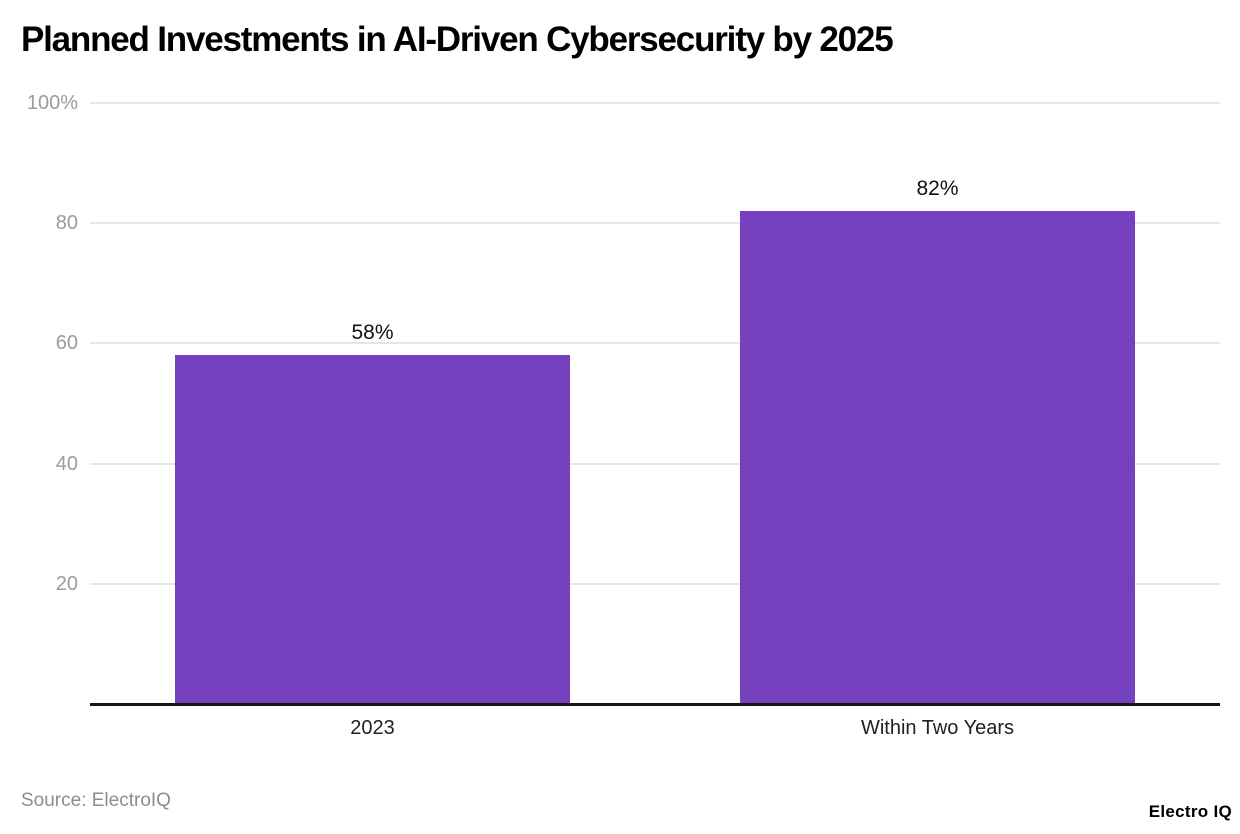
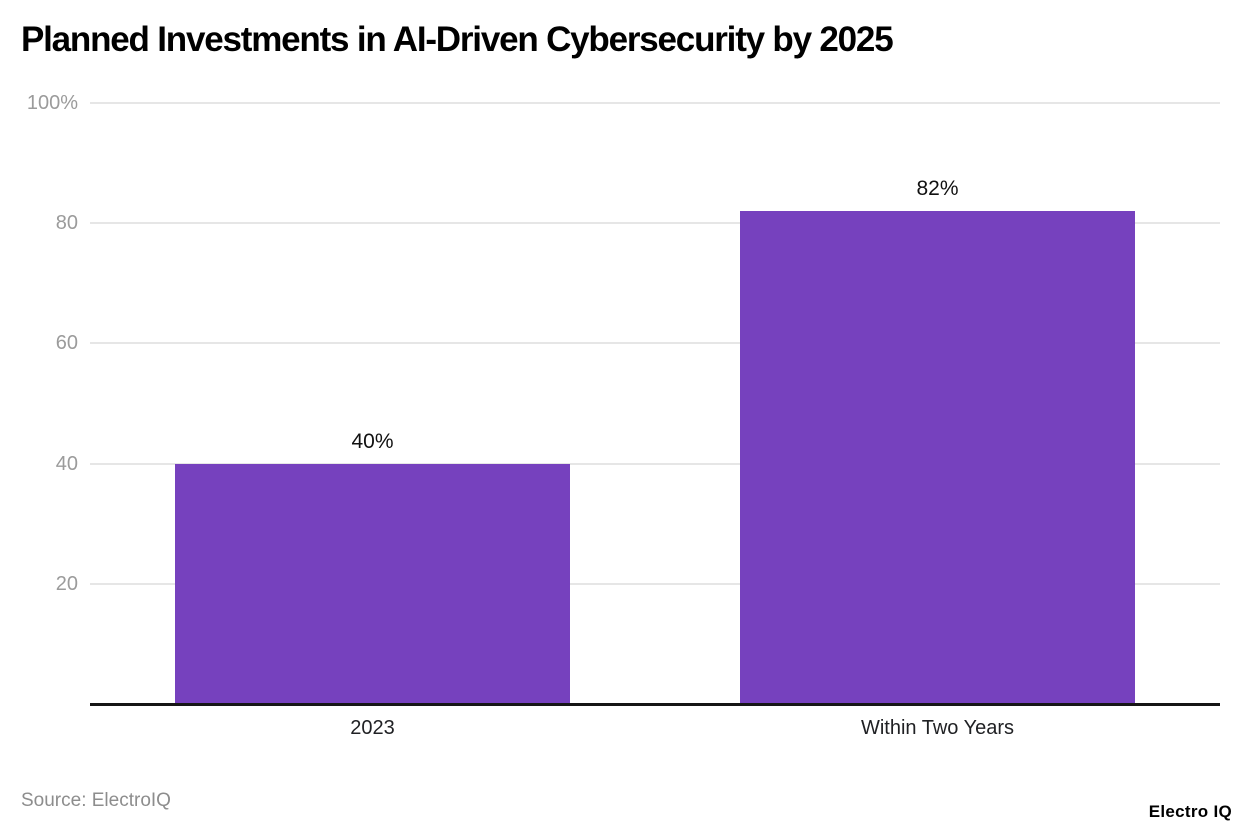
2023: 58% -> 40%
